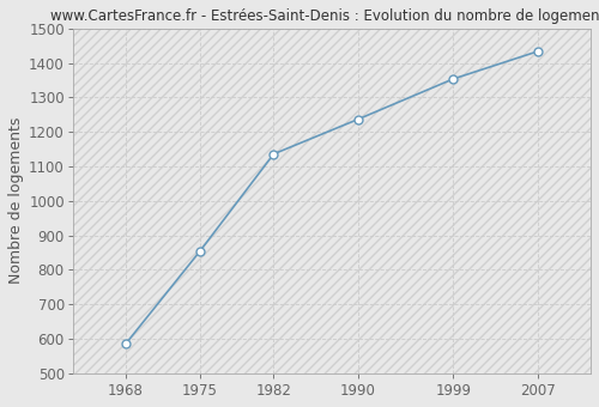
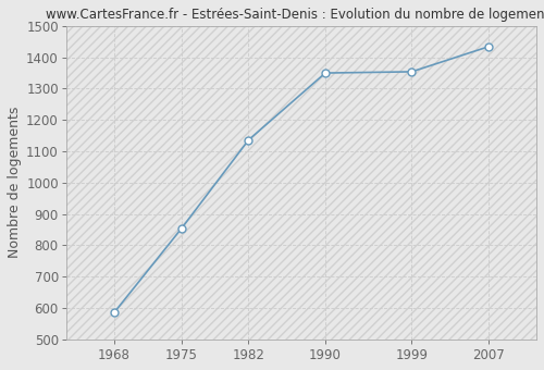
1990: 1237 -> 1350
